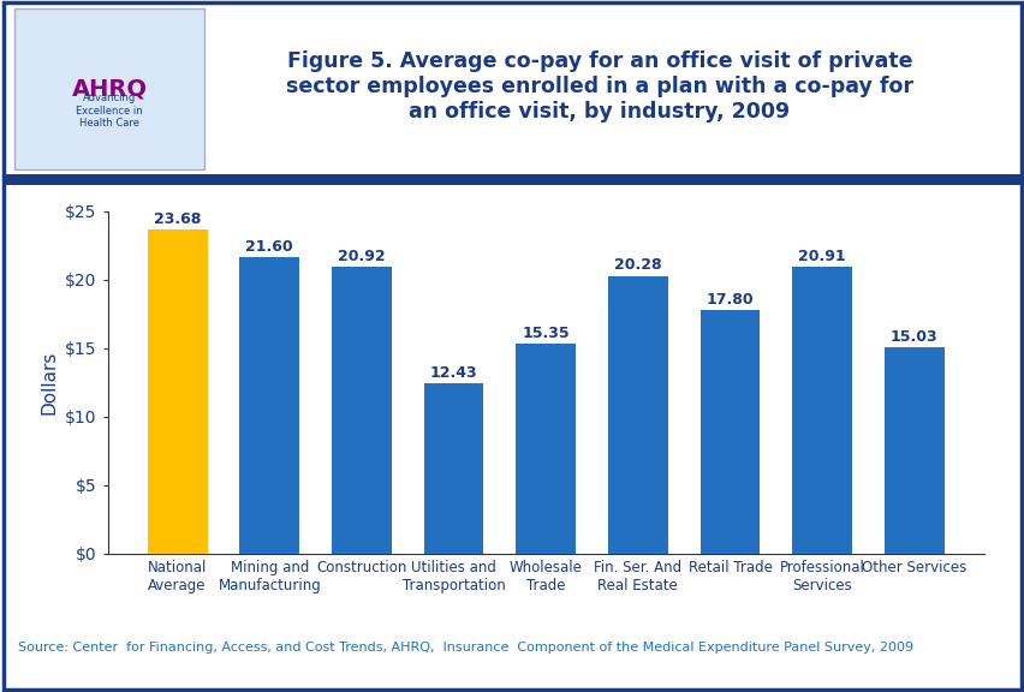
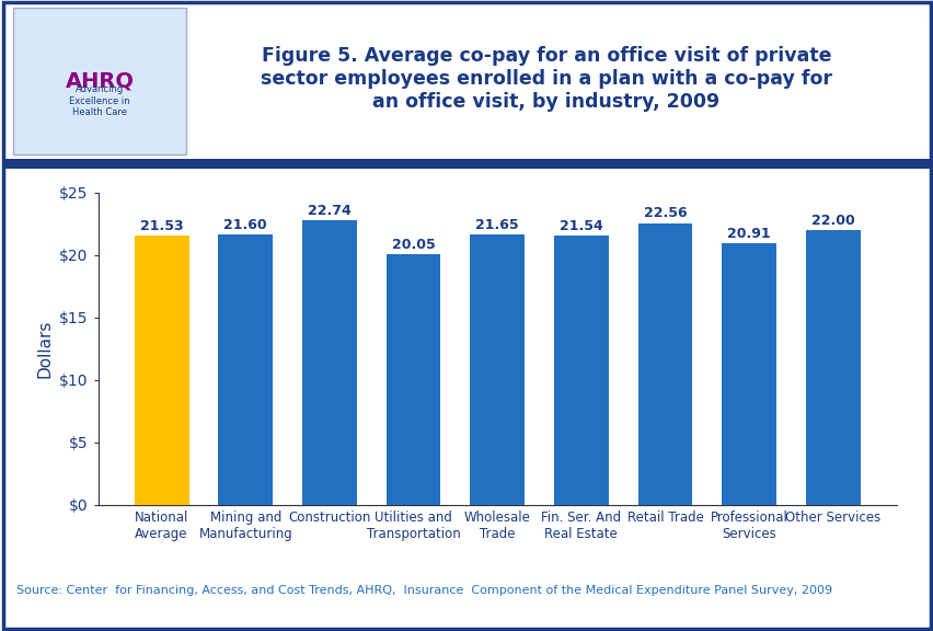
National Average: 23.68 -> 21.53
Construction: 20.92 -> 22.74
Utilities and Transportation: 12.43 -> 20.05
Wholesale Trade: 15.35 -> 21.65
Fin. Ser. And Real Estate: 20.28 -> 21.54
Retail Trade: 17.80 -> 22.56
Other Services: 15.03 -> 22.00
